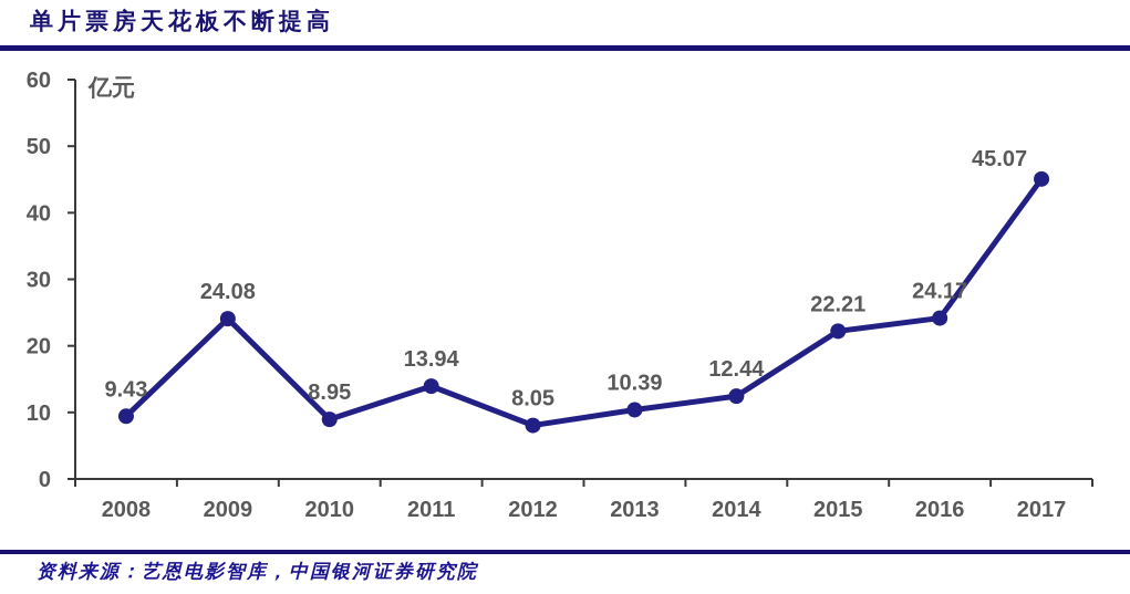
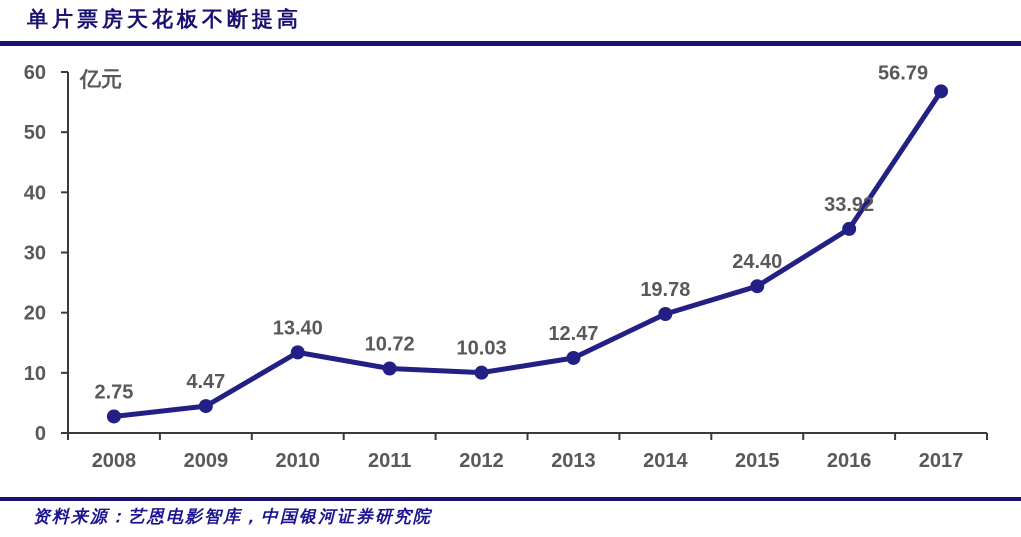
2008: 9.43 -> 2.75
2009: 24.08 -> 4.47
2010: 8.95 -> 13.40
2011: 13.94 -> 10.72
2012: 8.05 -> 10.03
2013: 10.39 -> 12.47
2014: 12.44 -> 19.78
2015: 22.21 -> 24.40
2016: 24.17 -> 33.92
2017: 45.07 -> 56.79
